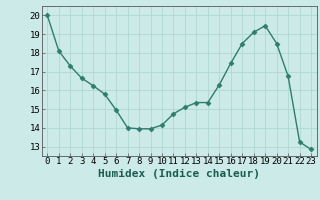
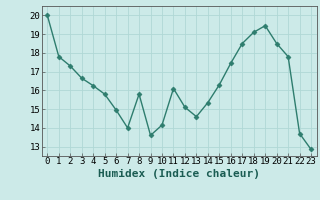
1: 18.1 -> 17.8
8: 13.9 -> 15.8
9: 13.9 -> 13.6
11: 14.8 -> 16.1
13: 15.3 -> 14.6
21: 16.8 -> 17.8
22: 13.2 -> 13.7
